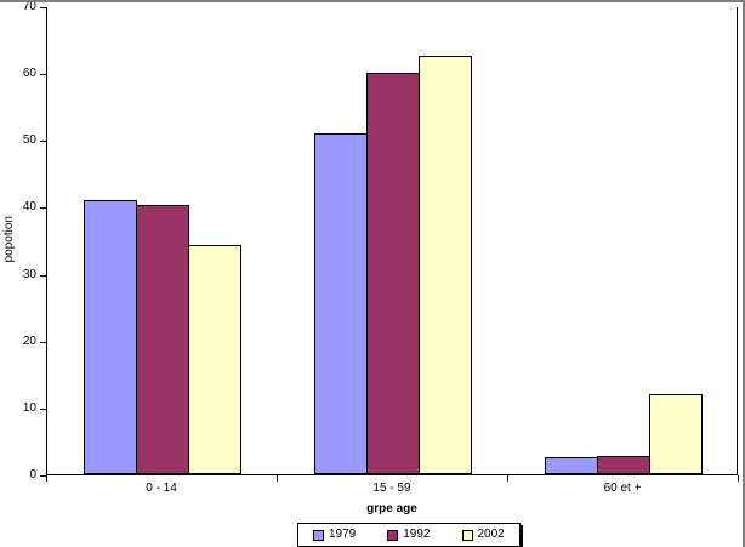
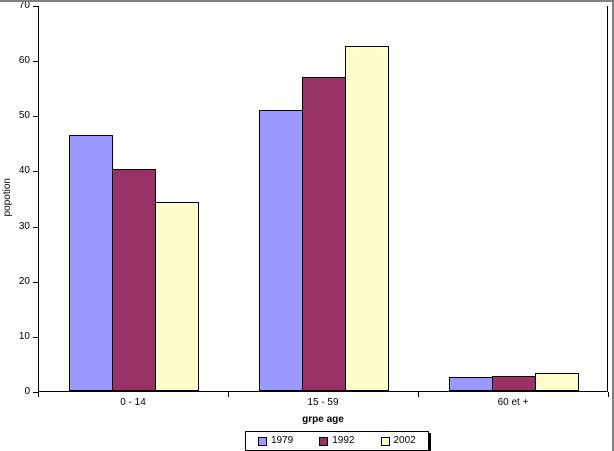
1979/0 - 14: 41 -> 46
1992/15 - 59: 60 -> 57
2002/60 et +: 12 -> 3
